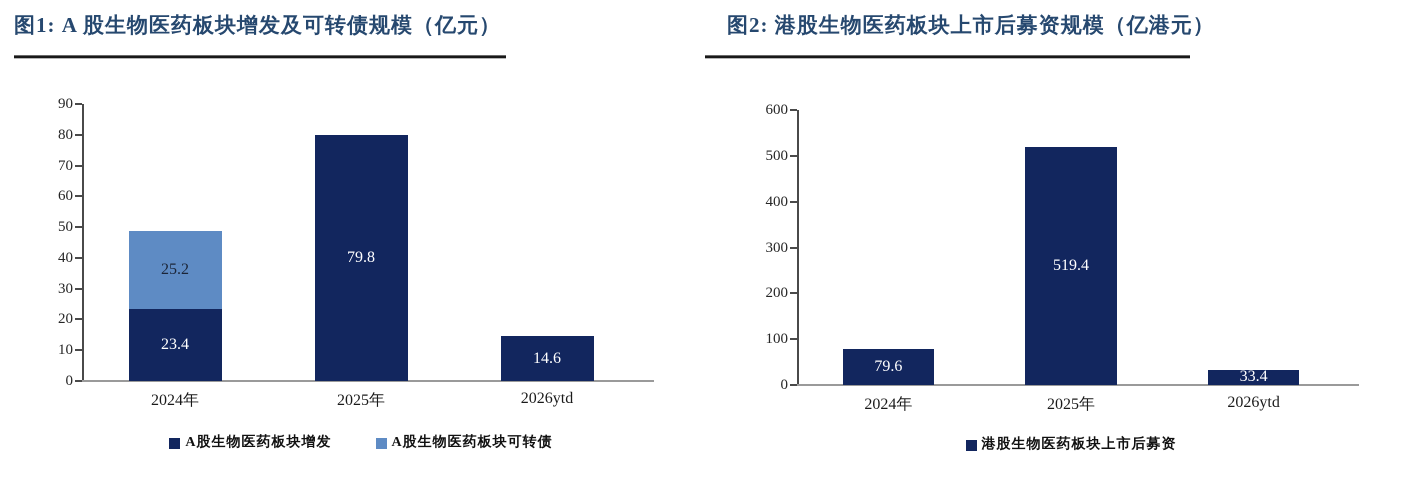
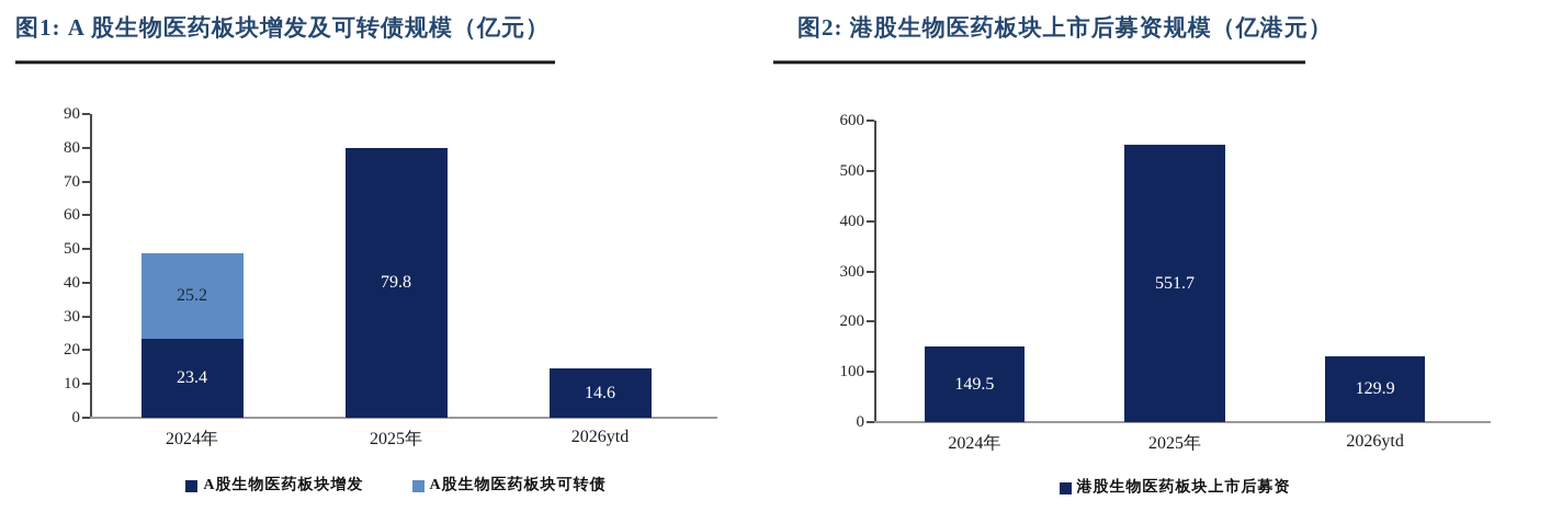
图2: 港股生物医药板块上市后募资规模（亿港元）/2024年: 79.6 -> 149.5
图2: 港股生物医药板块上市后募资规模（亿港元）/2025年: 519.4 -> 551.7
图2: 港股生物医药板块上市后募资规模（亿港元）/2026ytd: 33.4 -> 129.9
